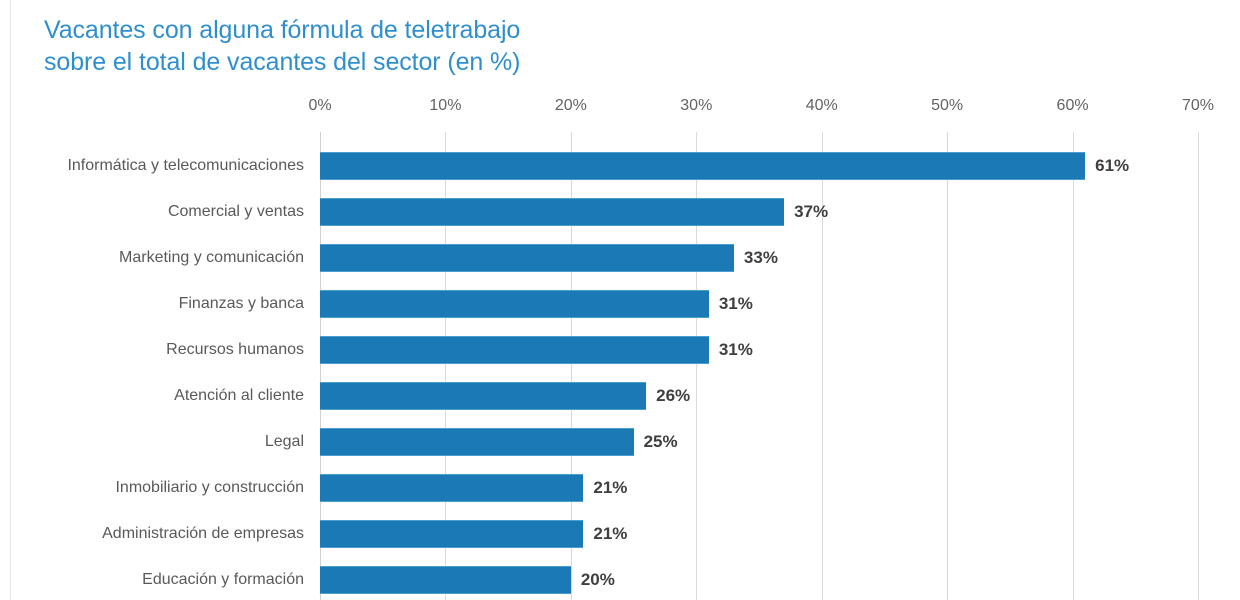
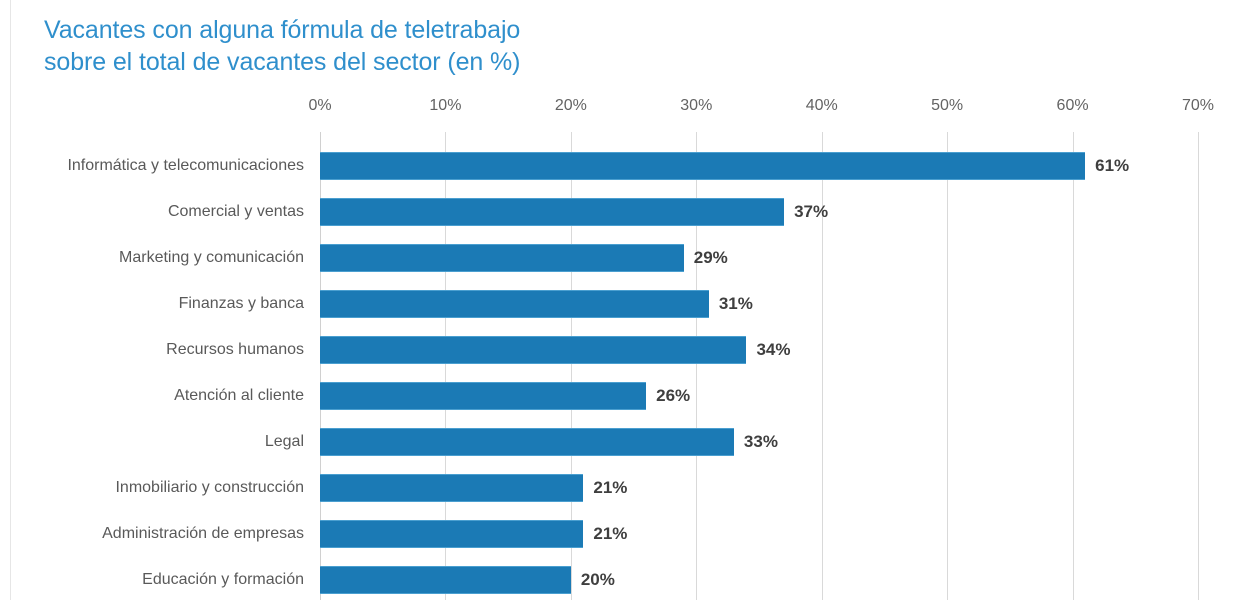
Marketing y comunicación: 33% -> 29%
Recursos humanos: 31% -> 34%
Legal: 25% -> 33%
